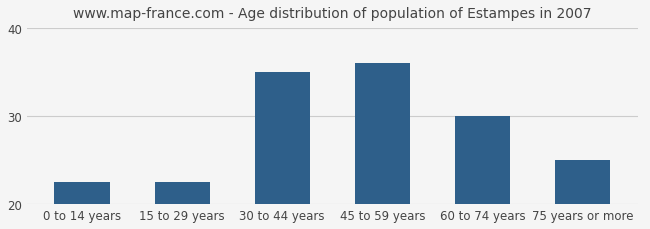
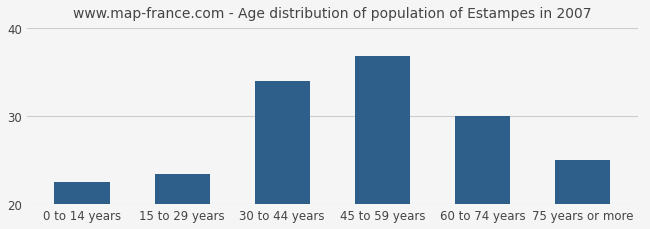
15 to 29 years: 22.5 -> 23.4
30 to 44 years: 35.0 -> 34.0
45 to 59 years: 36.0 -> 36.8
